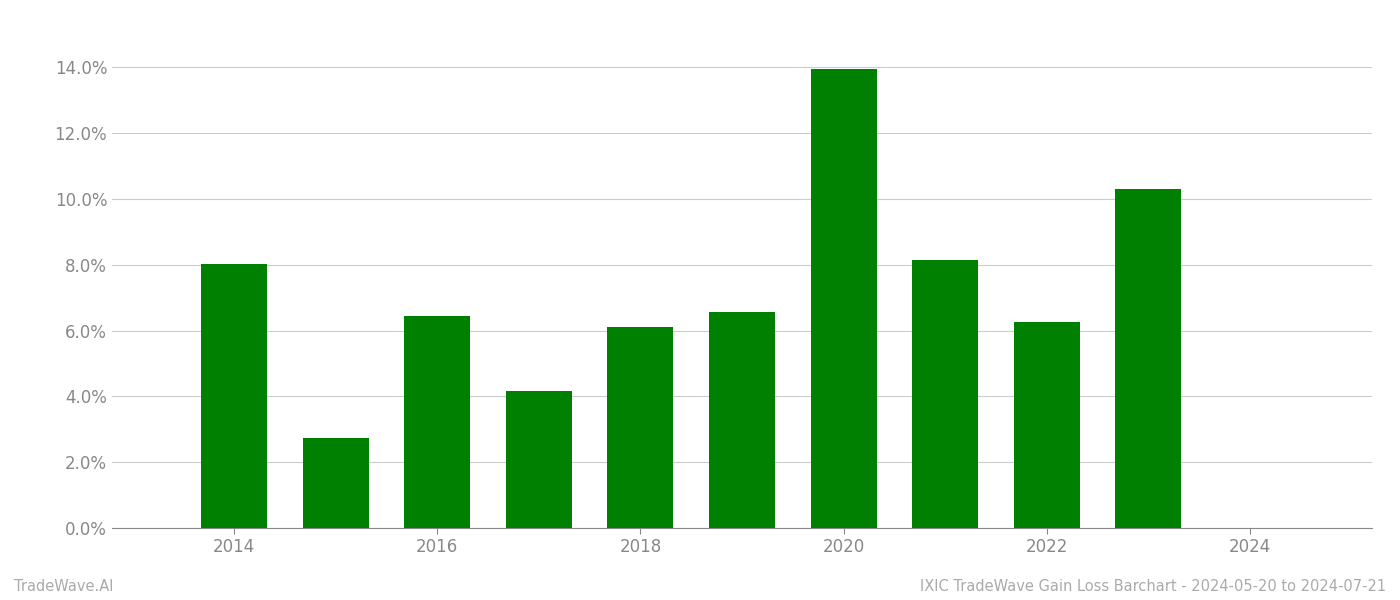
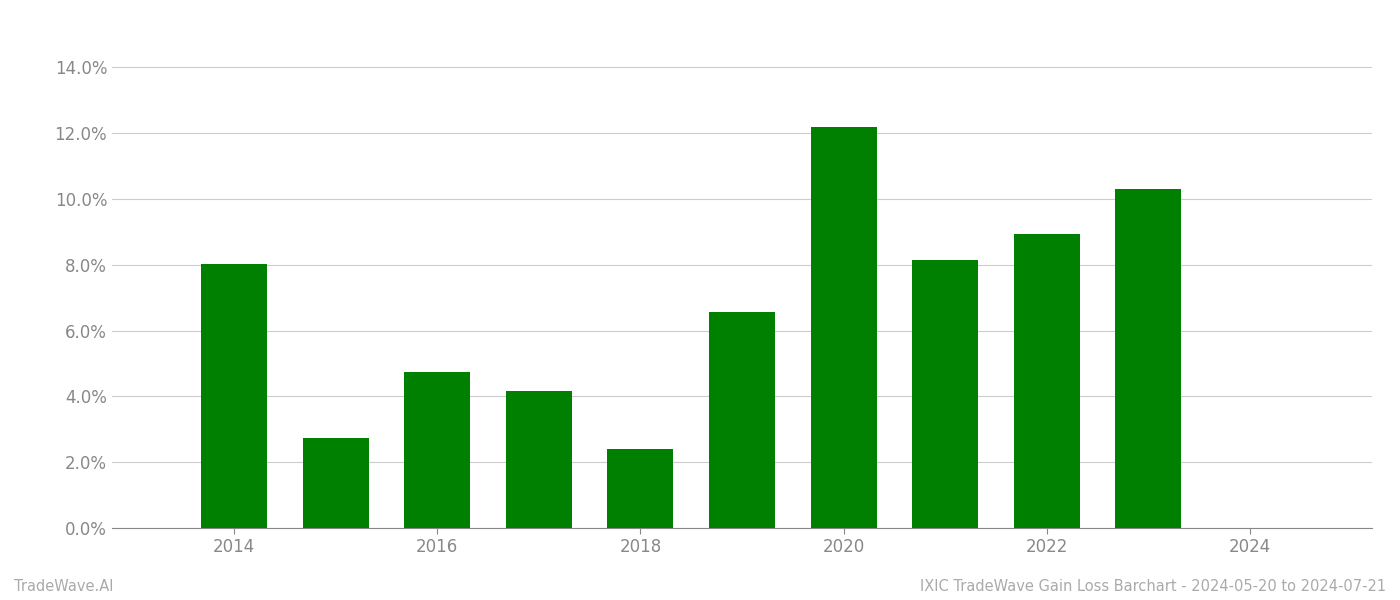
2016: 6.45% -> 4.75%
2018: 6.10% -> 2.40%
2020: 13.95% -> 12.20%
2022: 6.25% -> 8.95%
